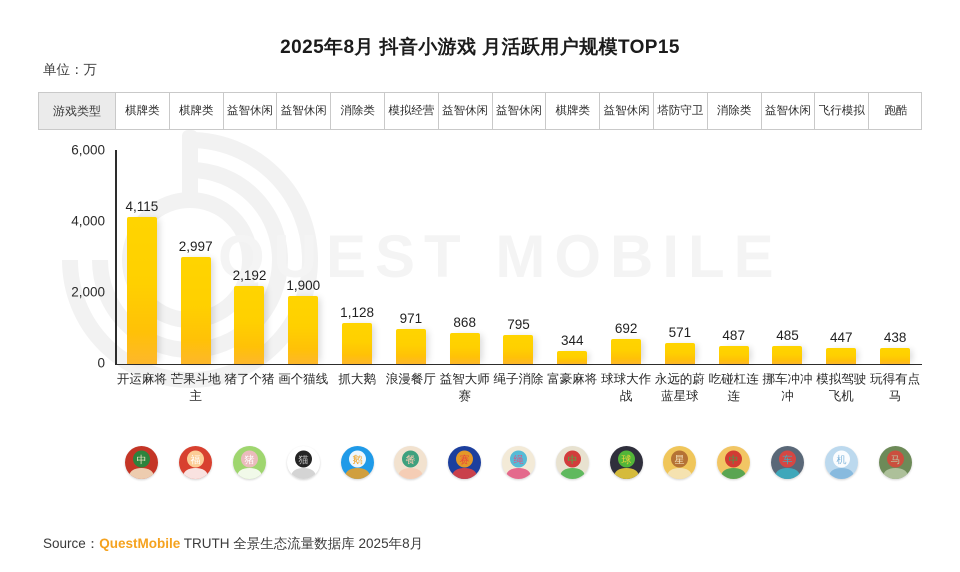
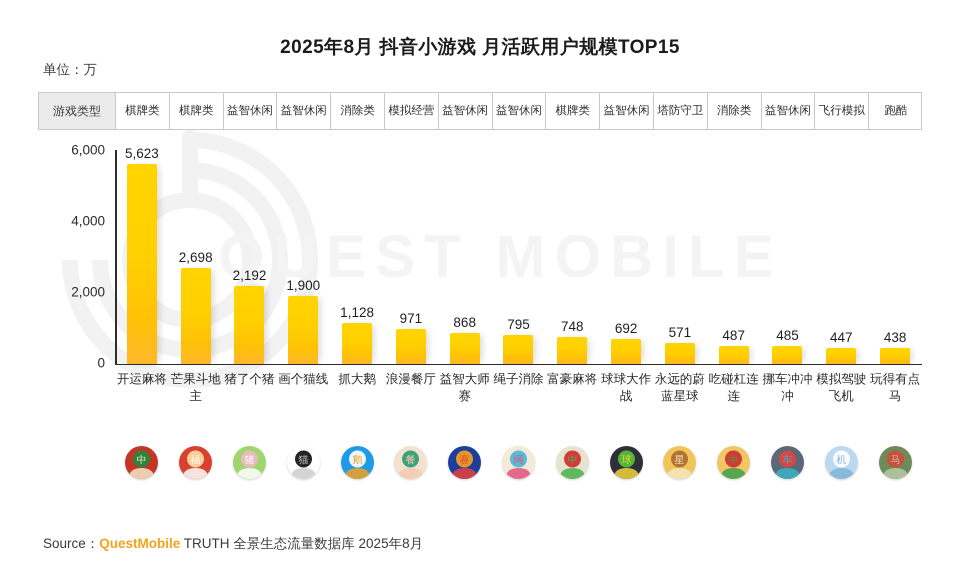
开运麻将: 4,115 -> 5,623
芒果斗地主: 2,997 -> 2,698
富豪麻将: 344 -> 748
